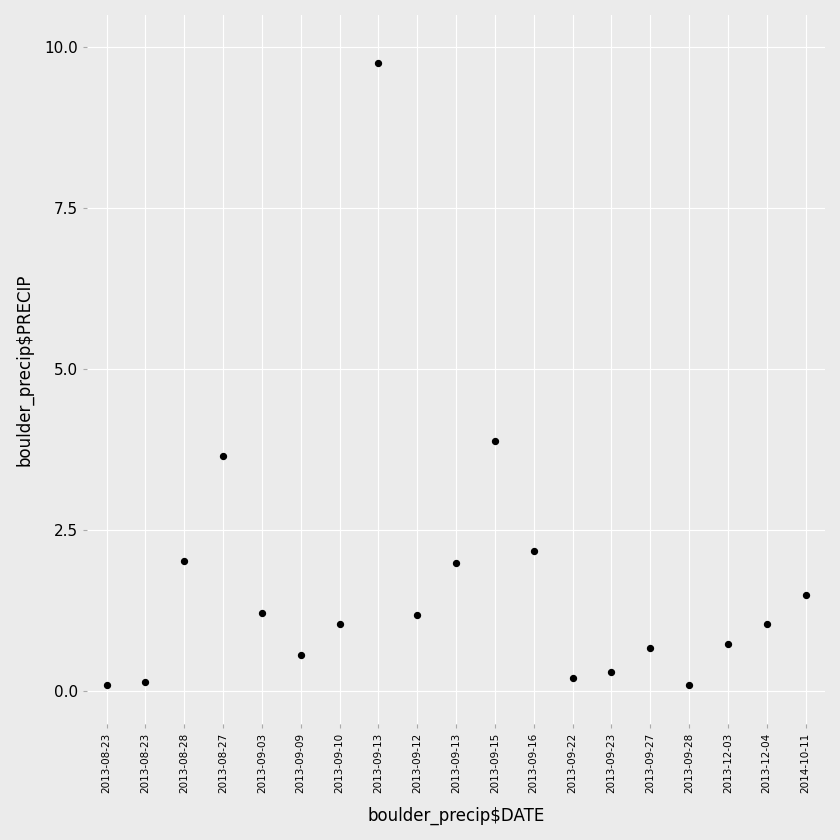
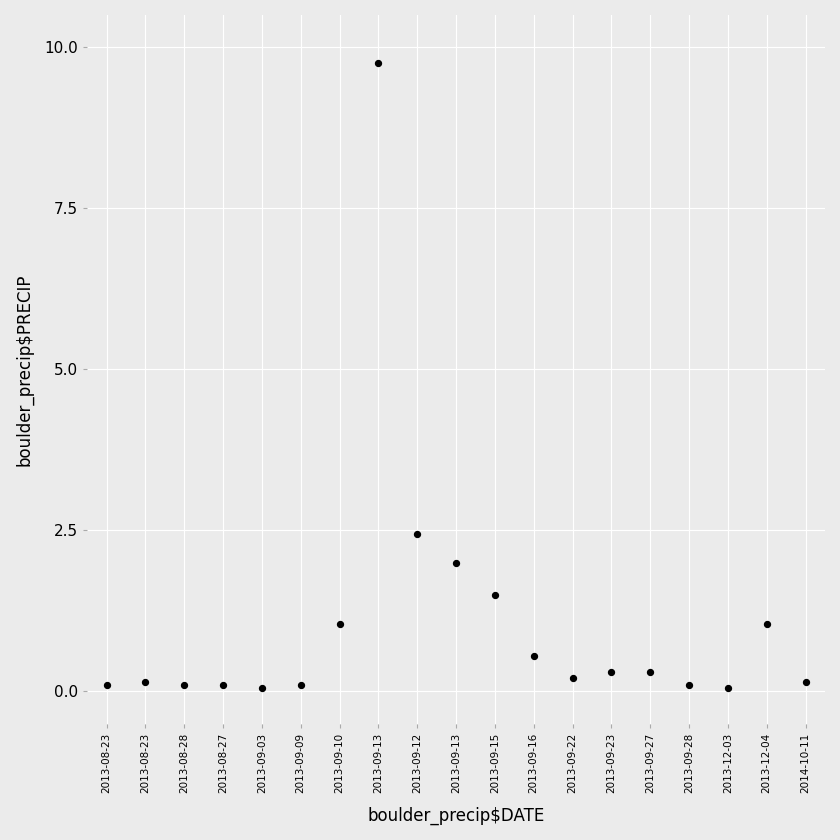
2013-08-28: 2.02 -> 0.10
2013-08-27: 3.66 -> 0.10
2013-09-03: 1.22 -> 0.05
2013-09-09: 0.56 -> 0.10
2013-09-12: 1.18 -> 2.45
2013-09-15: 3.88 -> 1.50
2013-09-16: 2.18 -> 0.55
2013-09-27: 0.68 -> 0.30
2013-12-03: 0.74 -> 0.05
2014-10-11: 1.50 -> 0.15
